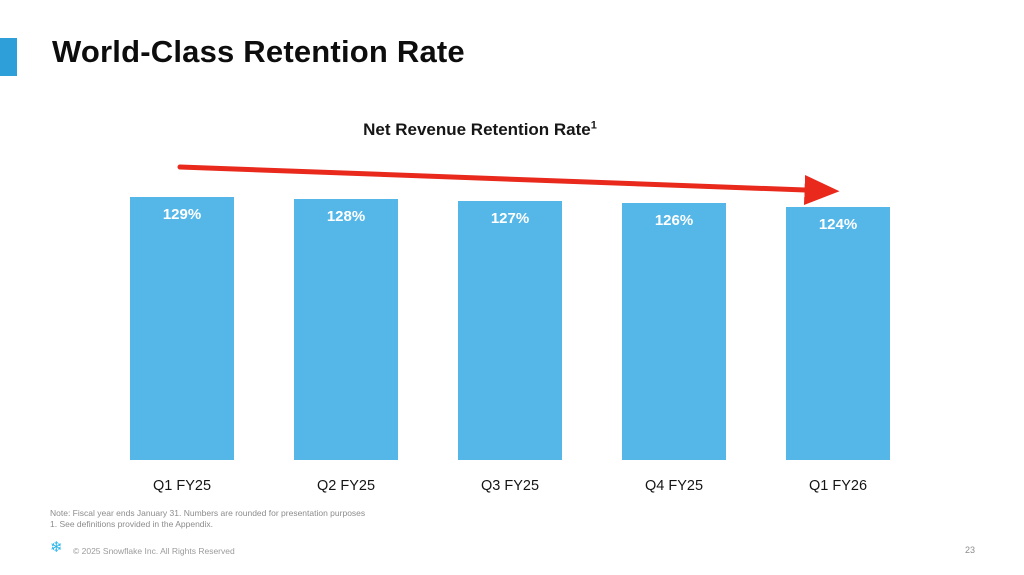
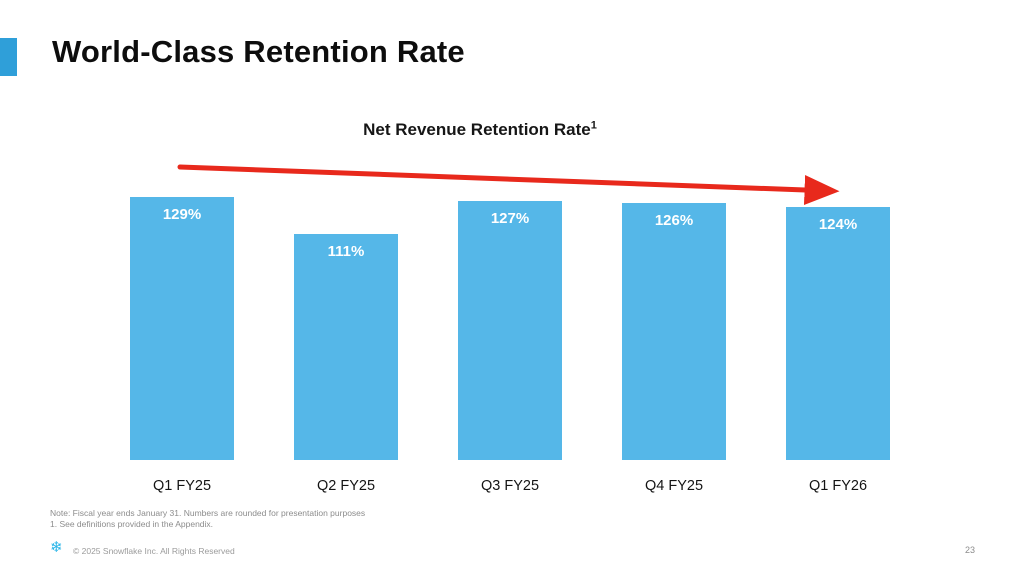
Q2 FY25: 128% -> 111%
